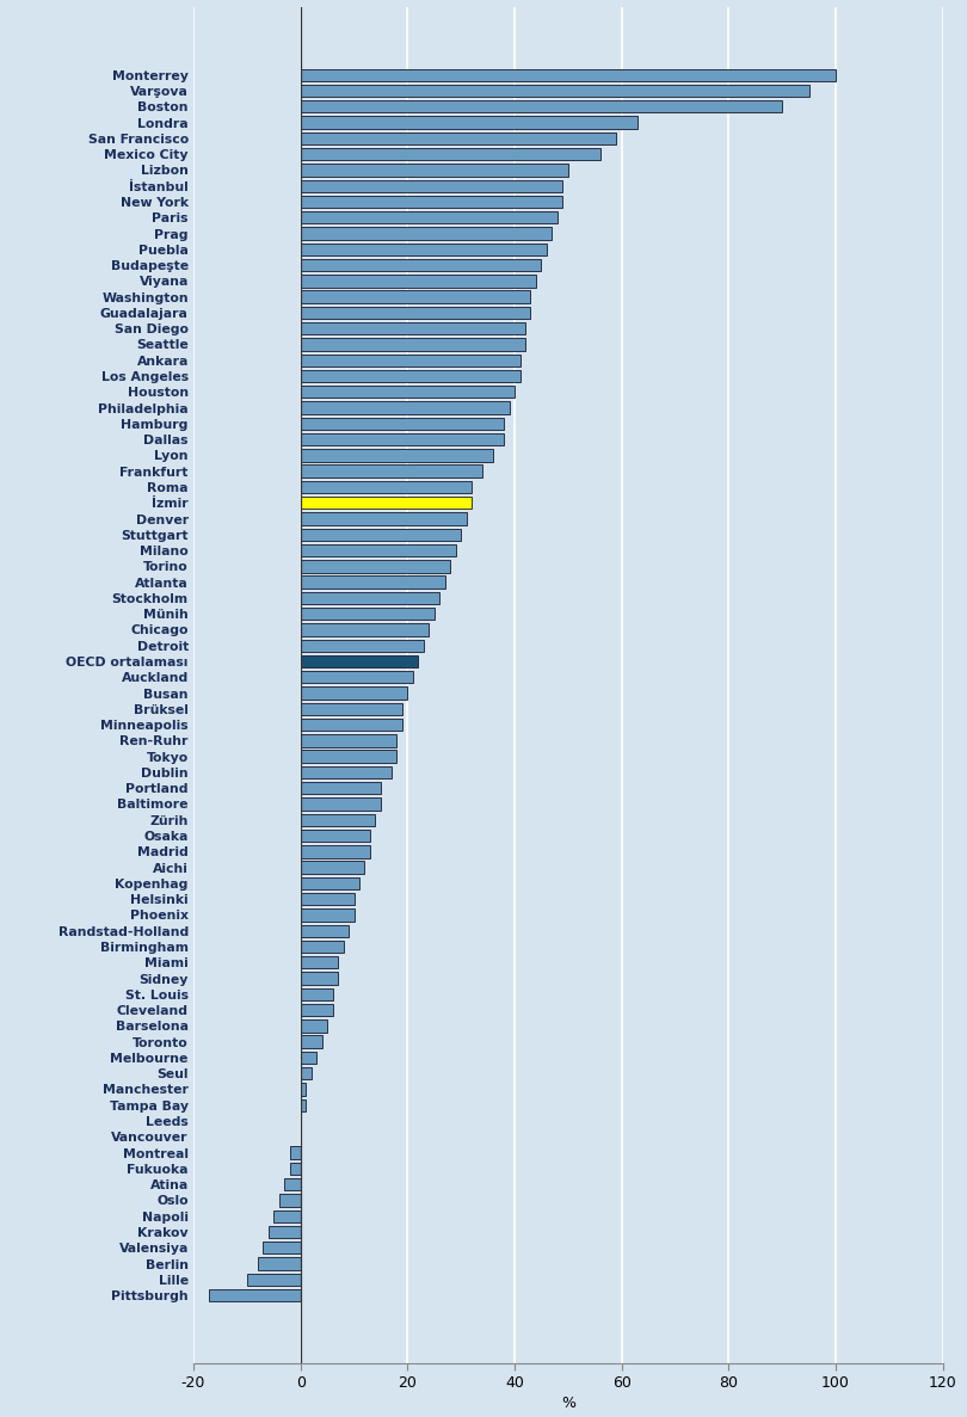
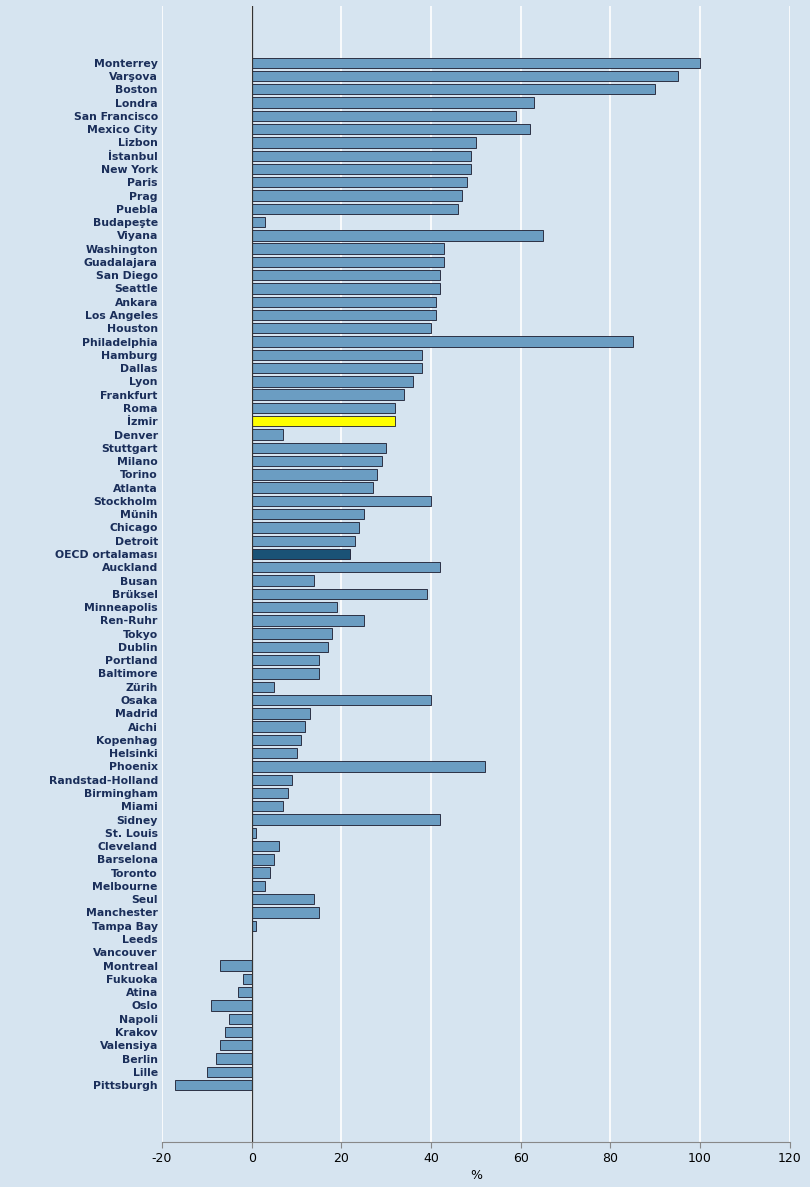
Mexico City: 56 -> 62
Budapeşte: 45 -> 3
Viyana: 44 -> 65
Philadelphia: 39 -> 85
Denver: 31 -> 7
Stockholm: 26 -> 40
Auckland: 21 -> 42
Busan: 20 -> 14
Brüksel: 19 -> 39
Ren-Ruhr: 18 -> 25
Zürih: 14 -> 5
Osaka: 13 -> 40
Phoenix: 10 -> 52
Sidney: 7 -> 42
St. Louis: 6 -> 1
Seul: 2 -> 14
Manchester: 1 -> 15
Montreal: -2 -> -7
Oslo: -4 -> -9
